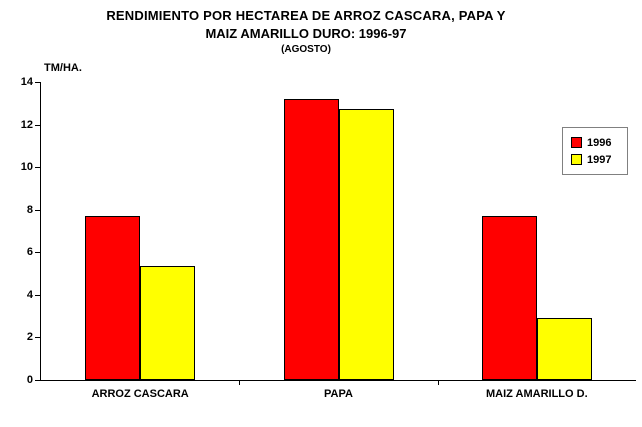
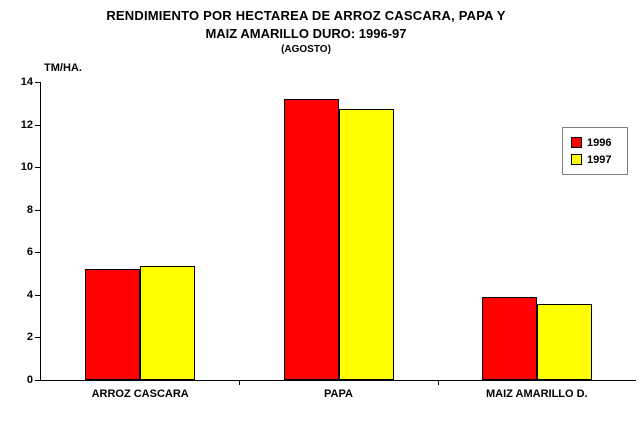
1996/ARROZ CASCARA: 7.7 -> 5.2
1996/MAIZ AMARILLO D.: 7.7 -> 3.9
1997/MAIZ AMARILLO D.: 2.9 -> 3.5
